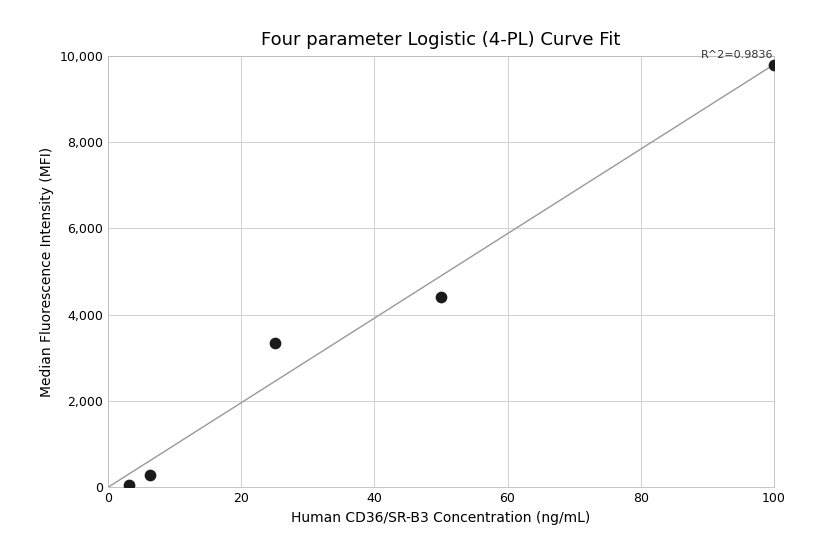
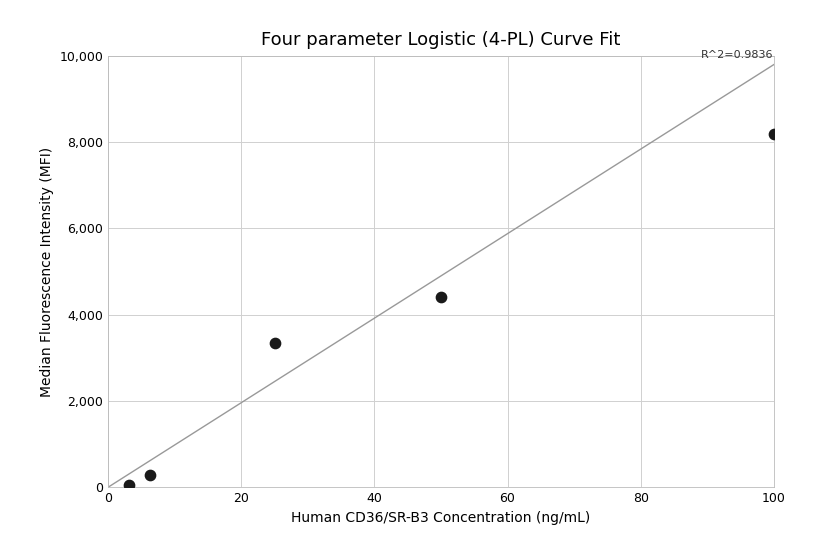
100: 9,800 -> 8,200
